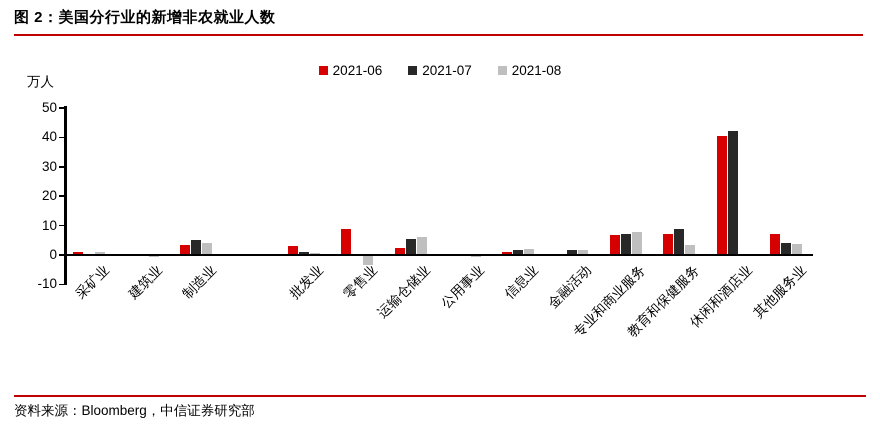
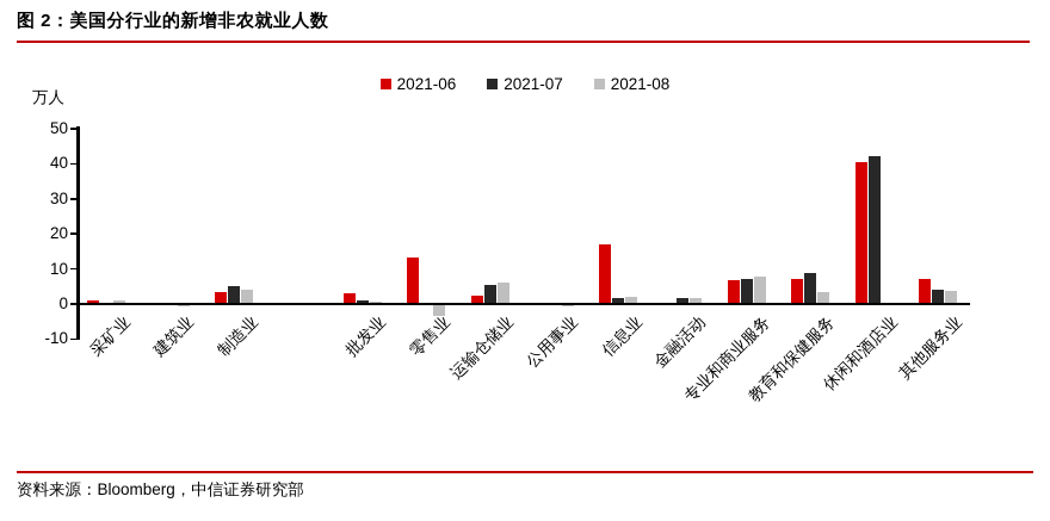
2021-06/零售业: 9 -> 13
2021-06/信息业: 1 -> 17
